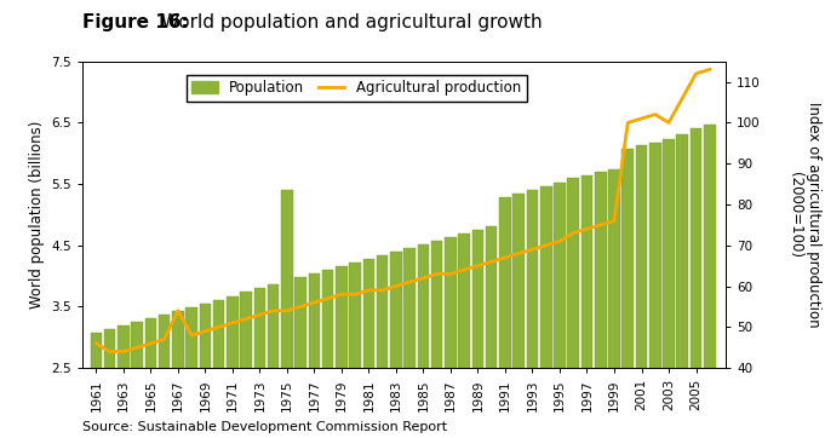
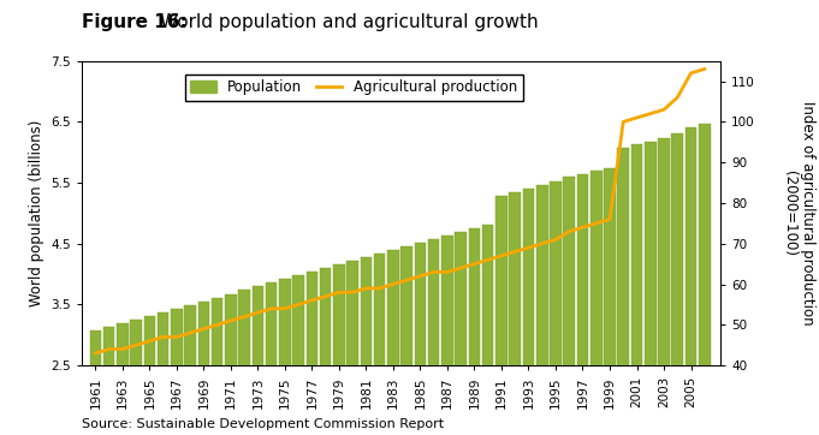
Agricultural production/1961: 46 -> 43
Agricultural production/1967: 54 -> 47
Population/1975: 5.40 -> 3.92
Agricultural production/2003: 100 -> 103
